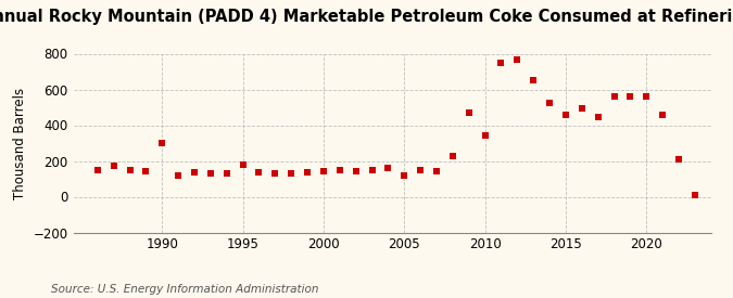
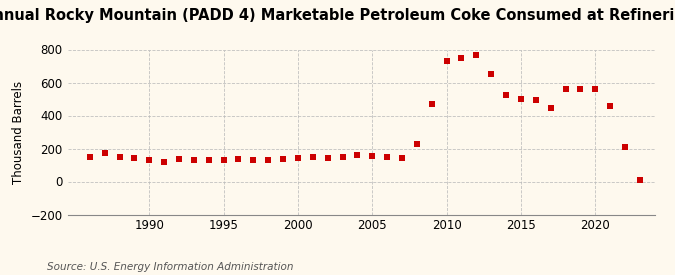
1990: 300 -> 130
1995: 180 -> 130
2005: 120 -> 160
2010: 340 -> 730
2015: 460 -> 500
